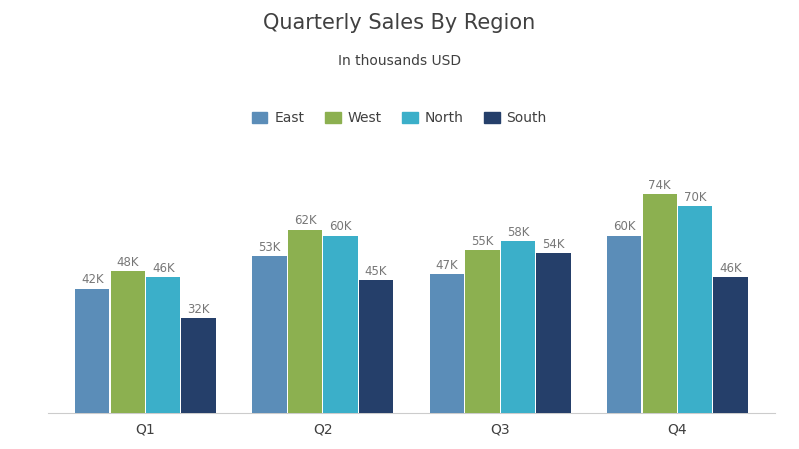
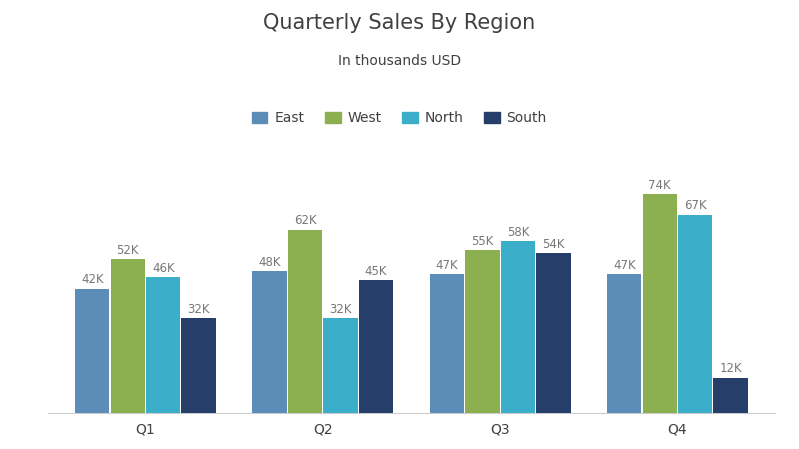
West/Q1: 48K -> 52K
East/Q2: 53K -> 48K
North/Q2: 60K -> 32K
East/Q4: 60K -> 47K
North/Q4: 70K -> 67K
South/Q4: 46K -> 12K
